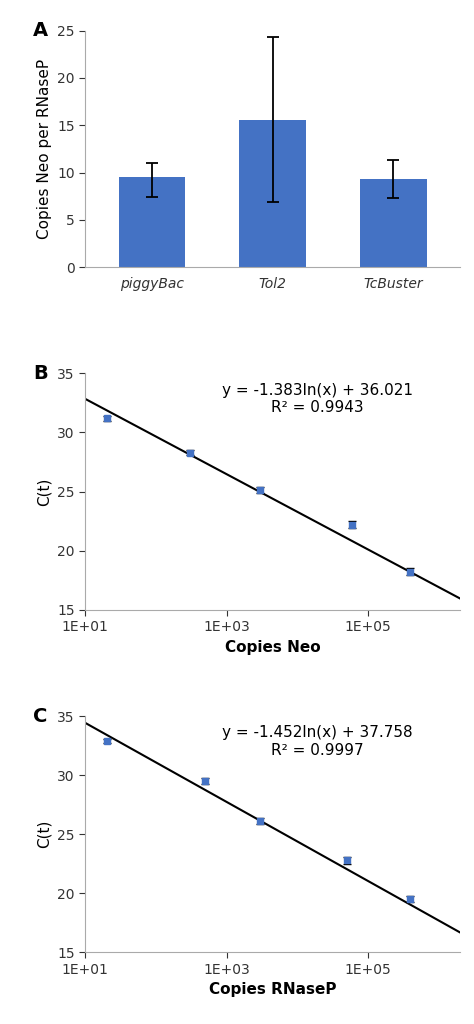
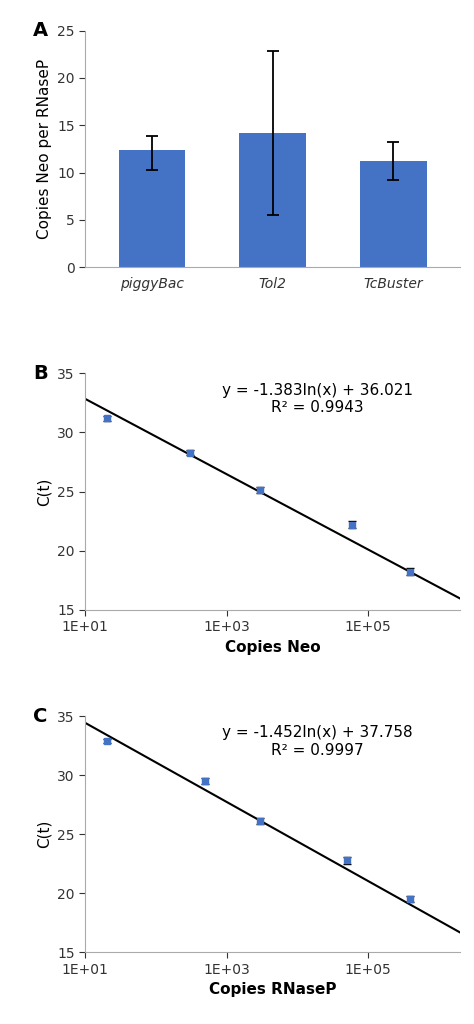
piggyBac: 9.6 -> 12.4
Tol2: 15.6 -> 14.2
TcBuster: 9.3 -> 11.2
